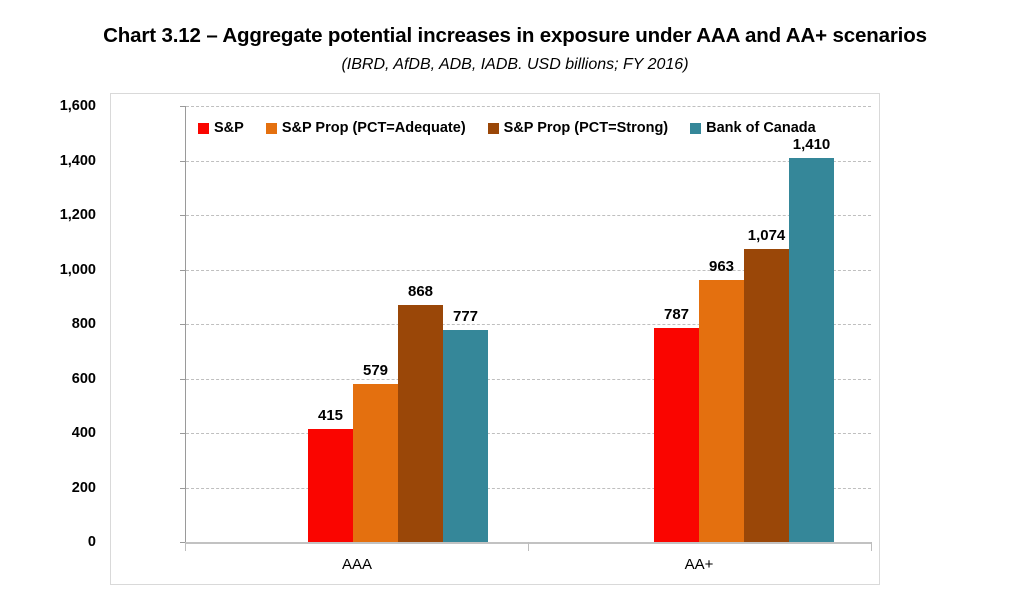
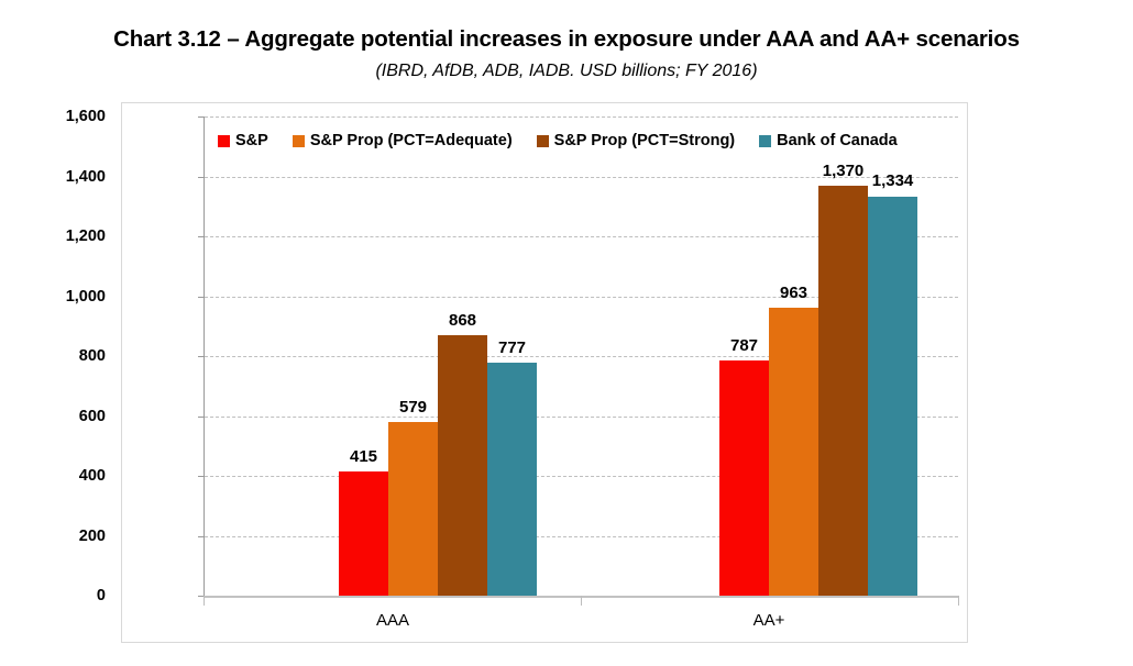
S&P Prop (PCT=Strong)/AA+: 1,074 -> 1,370
Bank of Canada/AA+: 1,410 -> 1,334
